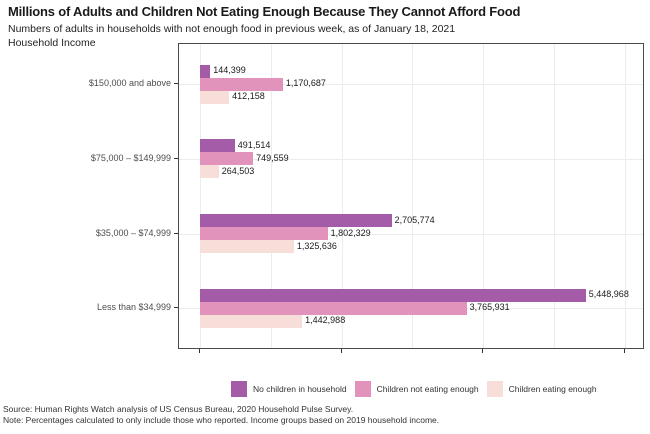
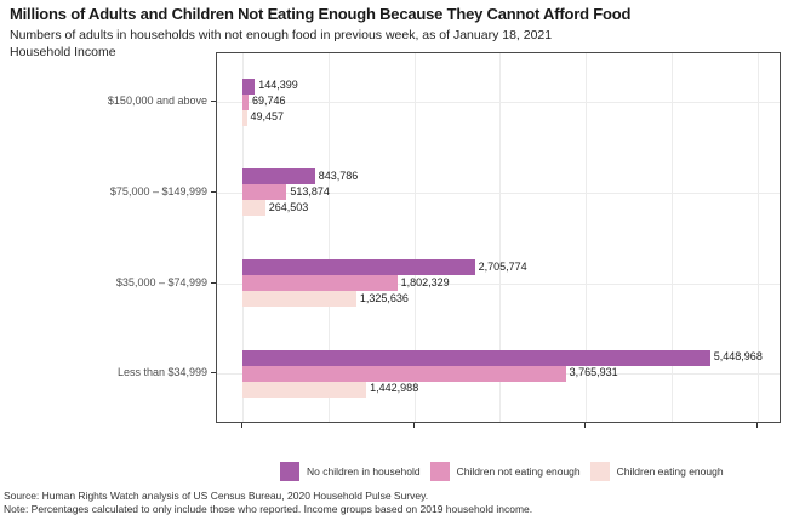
Children not eating enough/$150,000 and above: 1,170,687 -> 69,746
Children eating enough/$150,000 and above: 412,158 -> 49,457
No children in household/$75,000 – $149,999: 491,514 -> 843,786
Children not eating enough/$75,000 – $149,999: 749,559 -> 513,874
